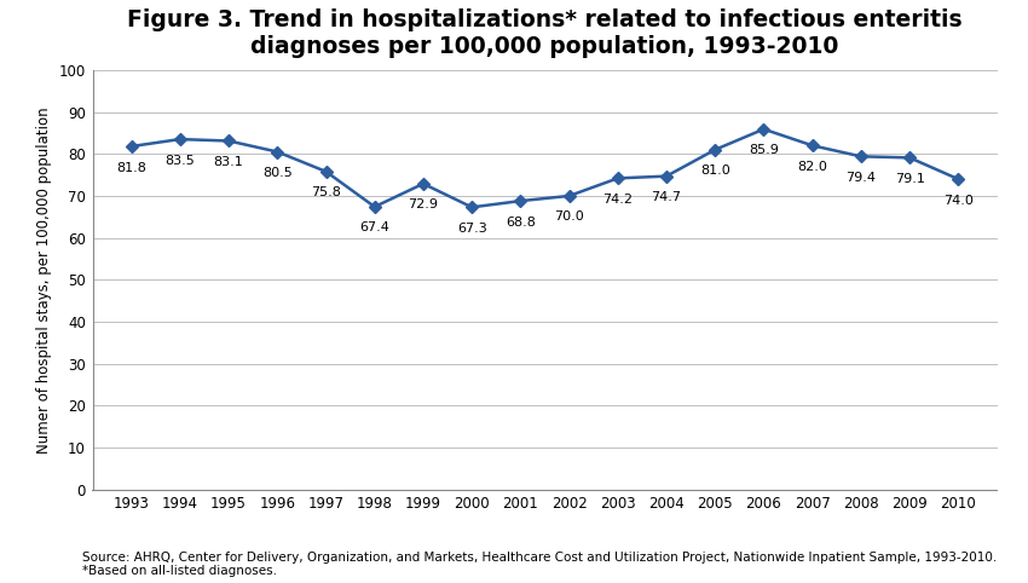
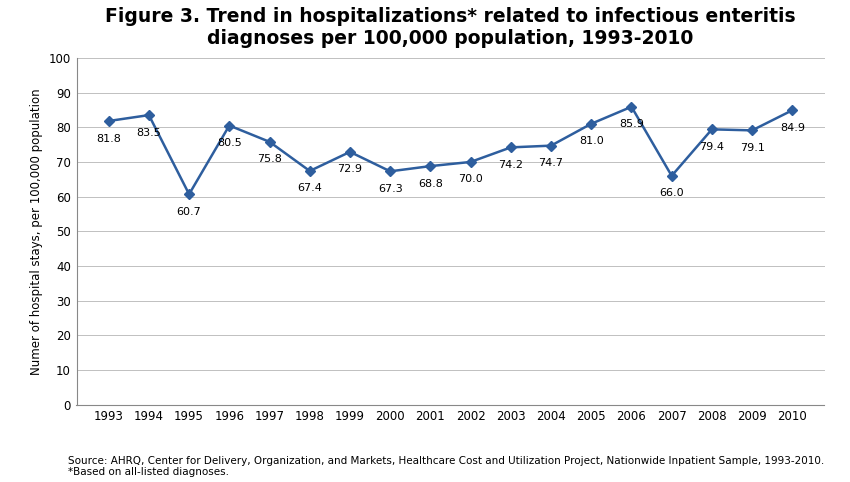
1995: 83.1 -> 60.7
2007: 82.0 -> 66.0
2010: 74.0 -> 84.9
